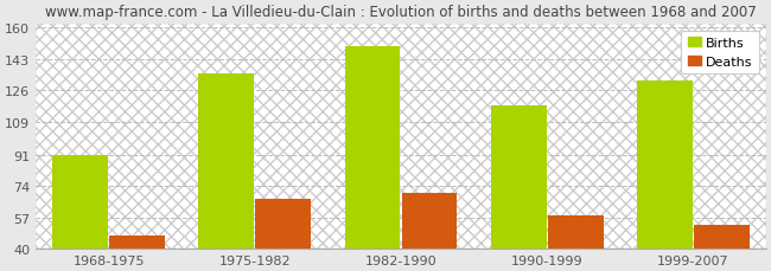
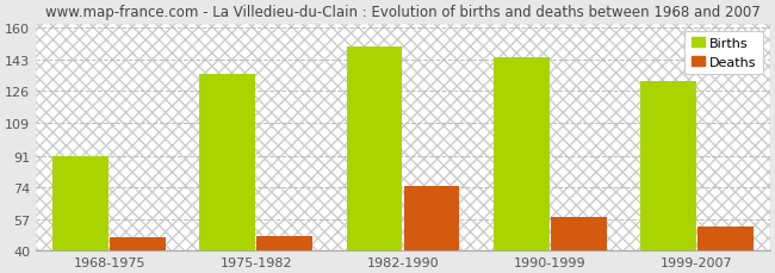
Deaths/1975-1982: 67 -> 48
Deaths/1982-1990: 70 -> 75
Births/1990-1999: 118 -> 144
